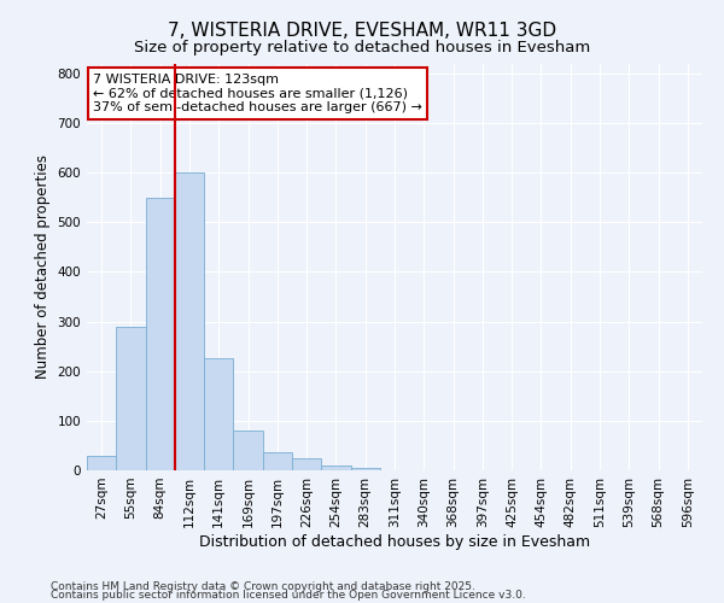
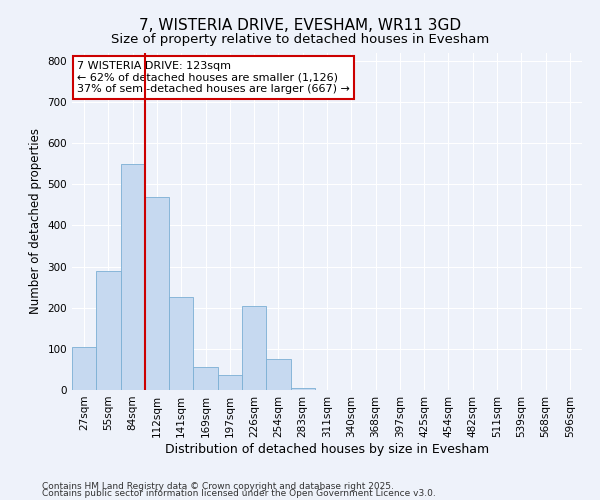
27sqm: 28 -> 105
112sqm: 600 -> 470
169sqm: 80 -> 55
226sqm: 25 -> 205
254sqm: 10 -> 75
